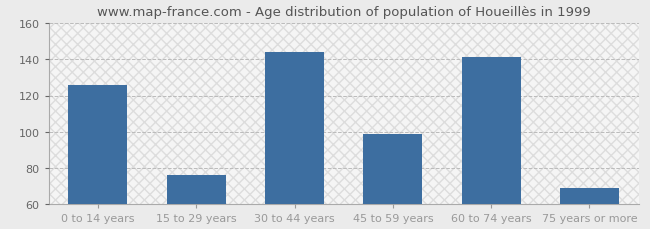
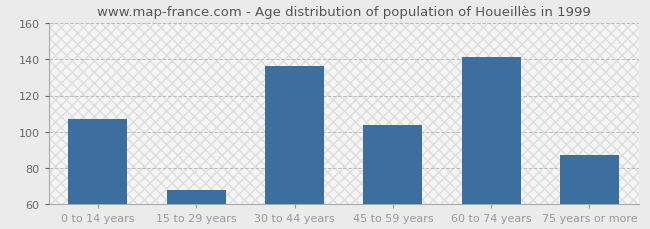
0 to 14 years: 126 -> 107
15 to 29 years: 76 -> 68
30 to 44 years: 144 -> 136
45 to 59 years: 99 -> 104
75 years or more: 69 -> 87
